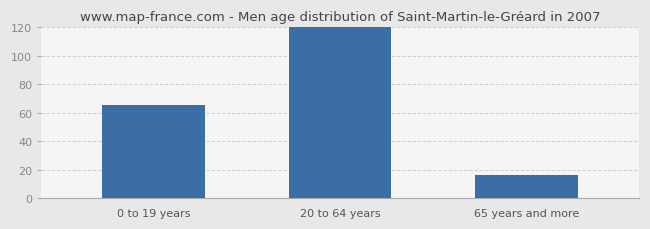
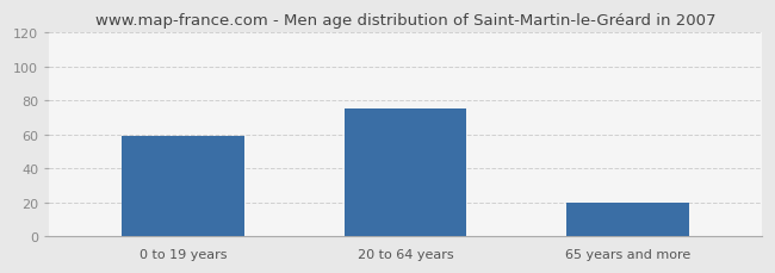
0 to 19 years: 65 -> 59
20 to 64 years: 120 -> 75
65 years and more: 16 -> 20
